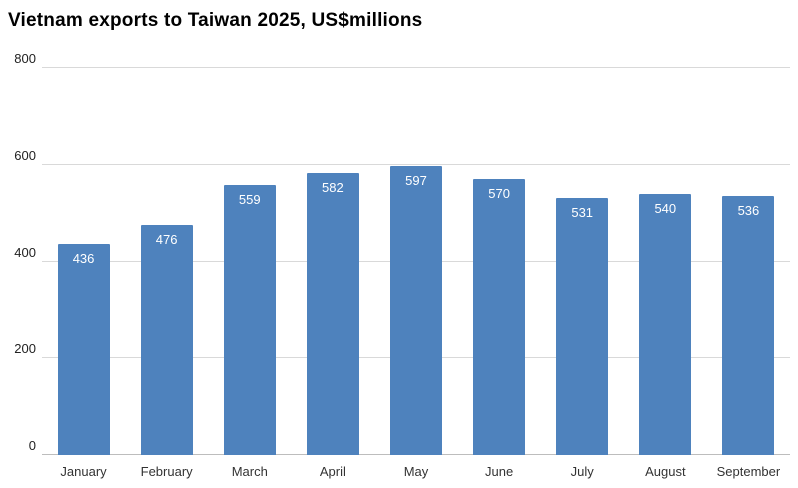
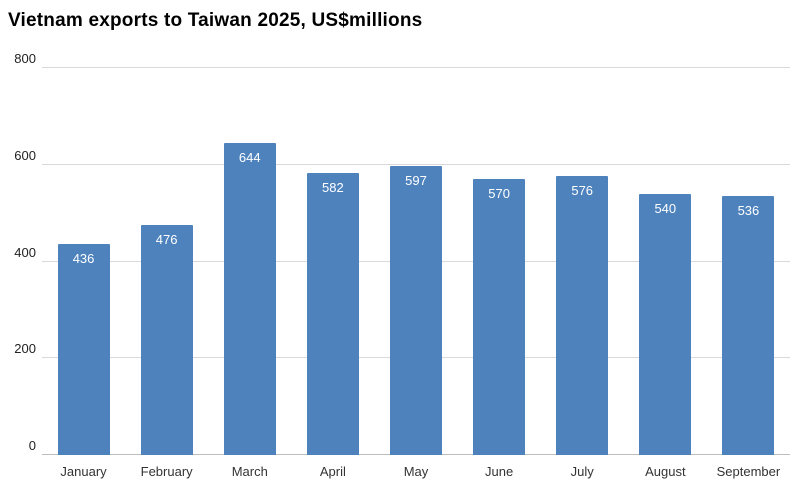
March: 559 -> 644
July: 531 -> 576
